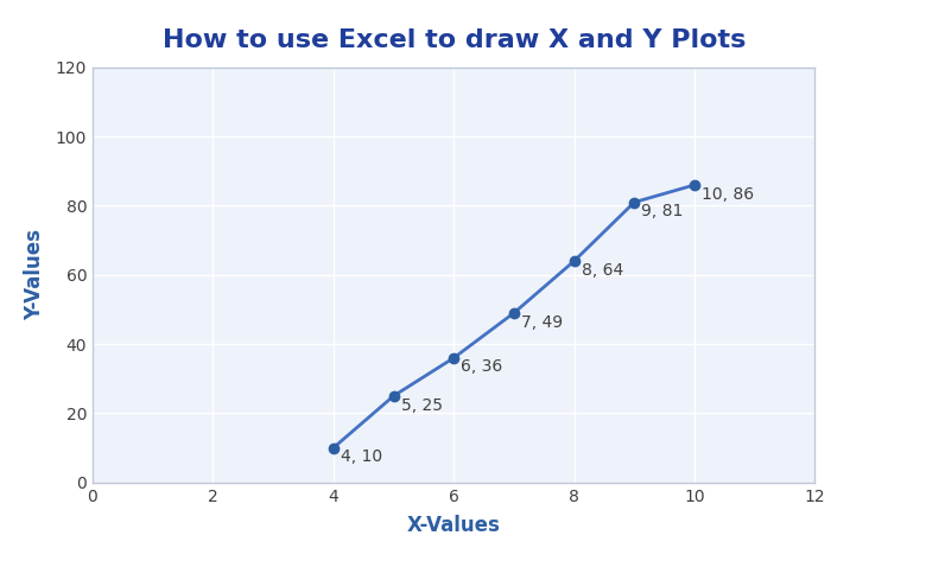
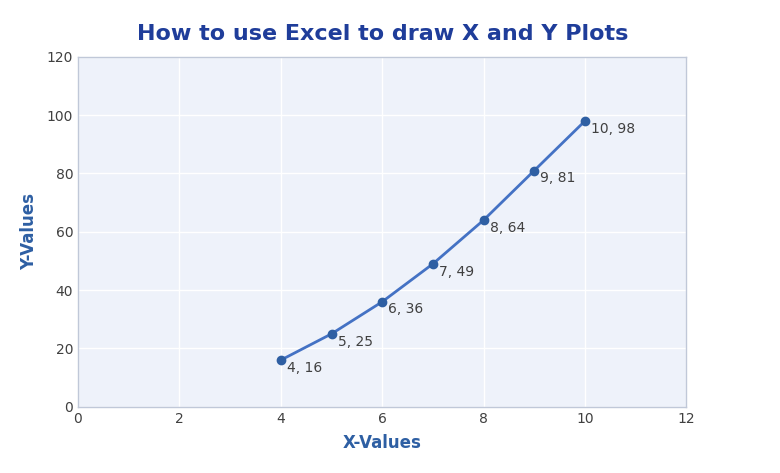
4: 10 -> 16
10: 86 -> 98
